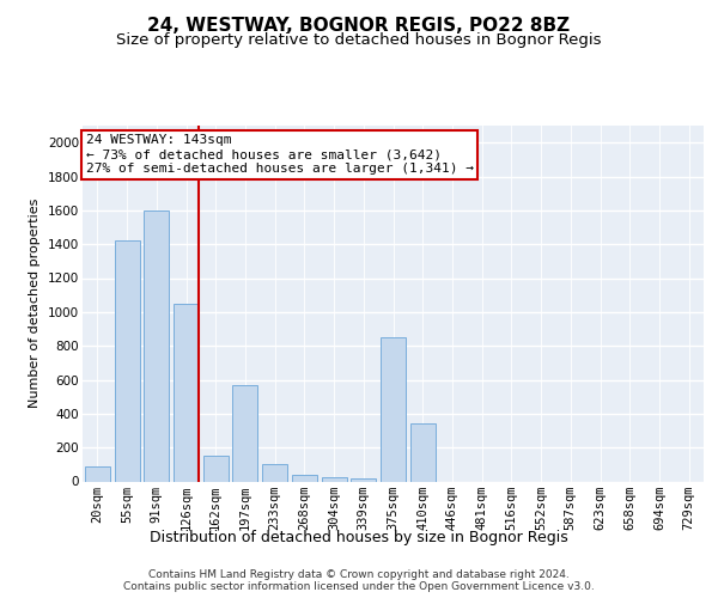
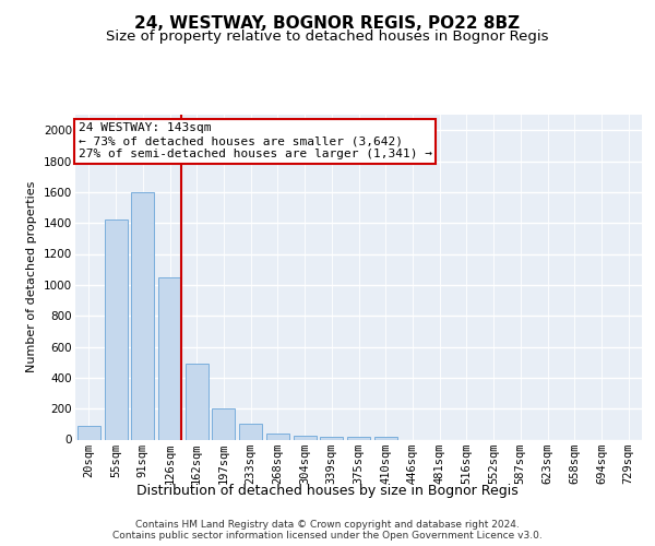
162sqm: 150 -> 490
197sqm: 570 -> 200
375sqm: 850 -> 20
410sqm: 340 -> 20
